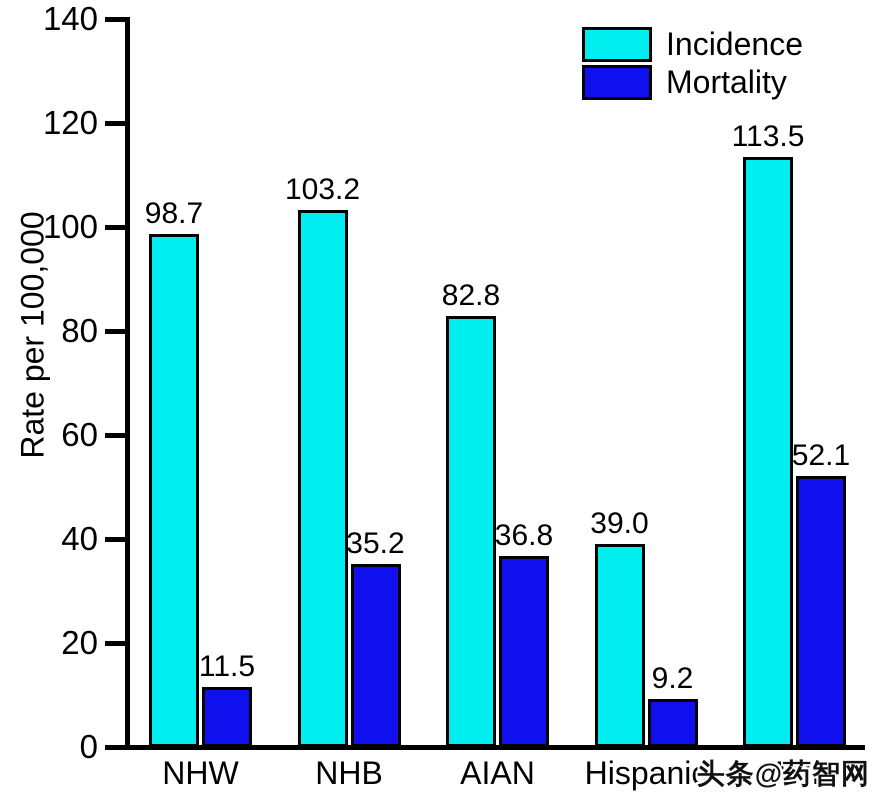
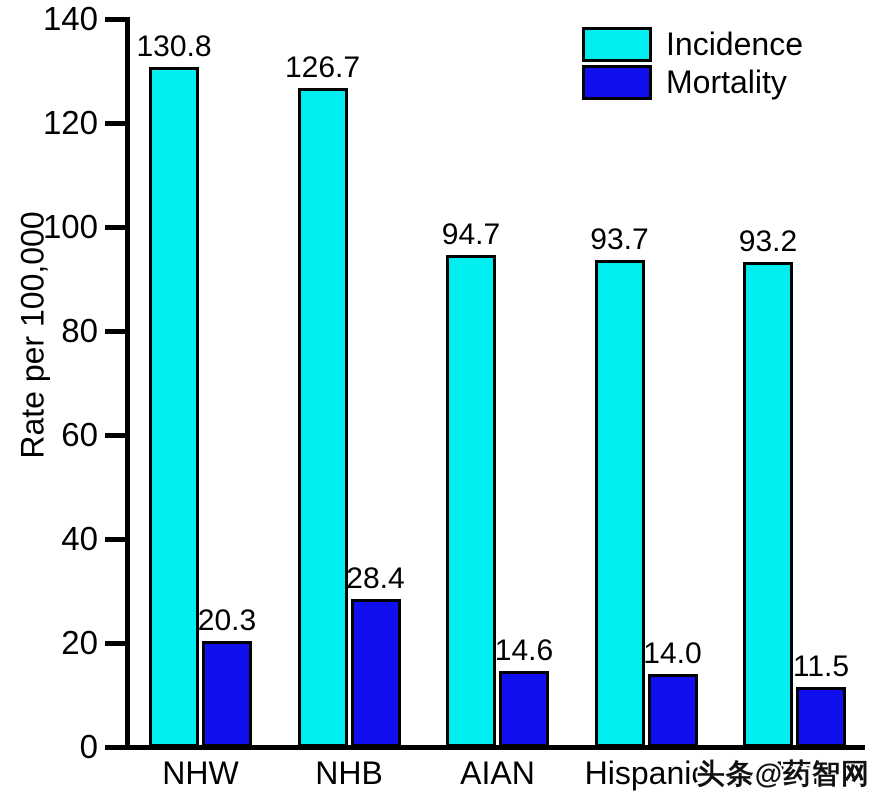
Incidence/NHW: 98.7 -> 130.8
Mortality/NHW: 11.5 -> 20.3
Incidence/NHB: 103.2 -> 126.7
Mortality/NHB: 35.2 -> 28.4
Incidence/AIAN: 82.8 -> 94.7
Mortality/AIAN: 36.8 -> 14.6
Incidence/Hispanic: 39.0 -> 93.7
Mortality/Hispanic: 9.2 -> 14.0
Incidence/API: 113.5 -> 93.2
Mortality/API: 52.1 -> 11.5
